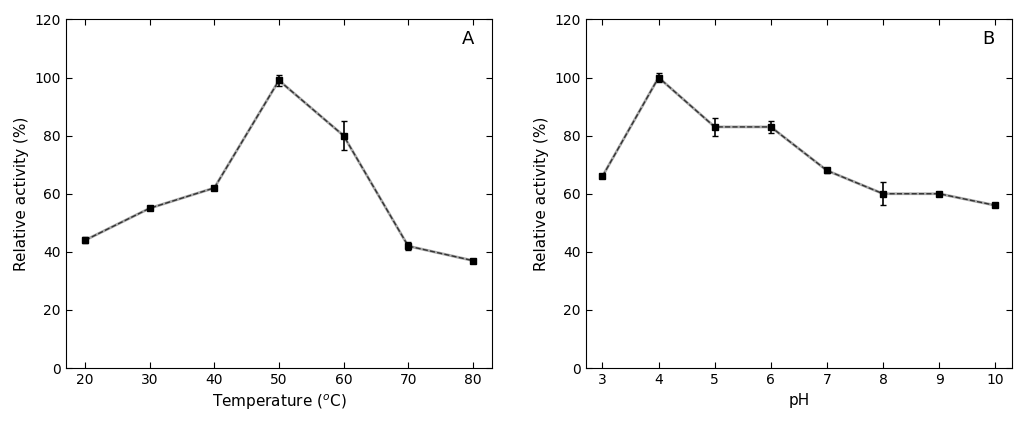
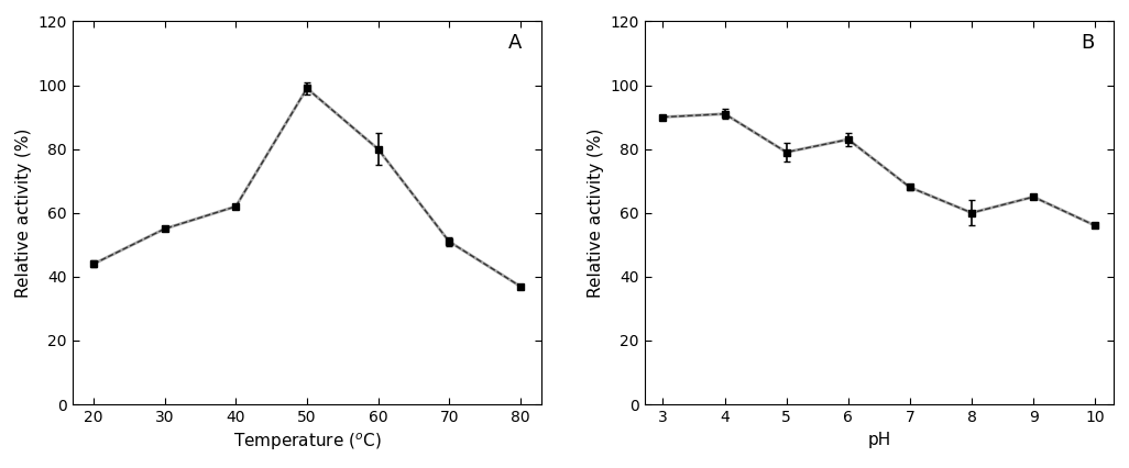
70: 42 -> 51
3: 66 -> 90
4: 100 -> 91
5: 83 -> 79
9: 60 -> 65
